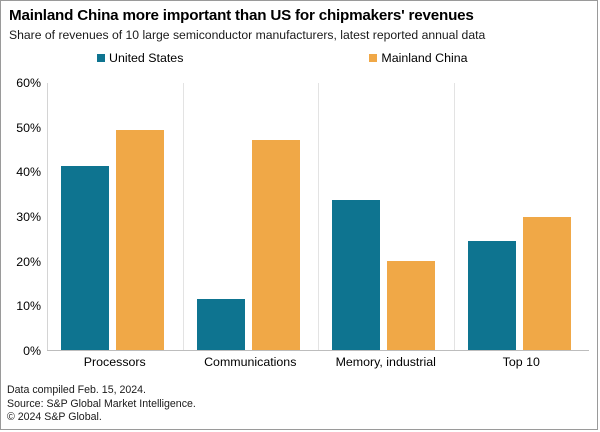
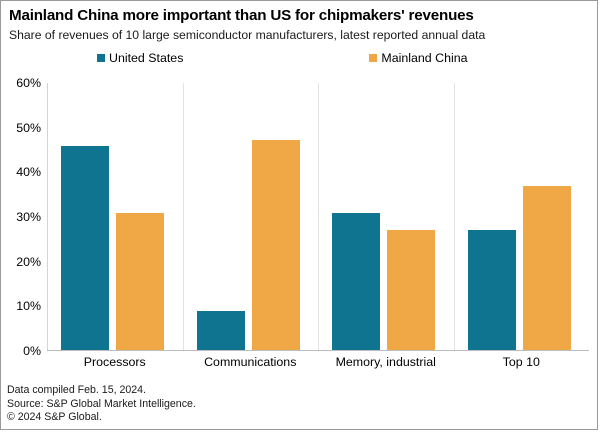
United States/Processors: 41% -> 46%
Mainland China/Processors: 50% -> 31%
United States/Communications: 12% -> 9%
United States/Memory, industrial: 34% -> 31%
Mainland China/Memory, industrial: 20% -> 27%
United States/Top 10: 25% -> 27%
Mainland China/Top 10: 30% -> 37%
